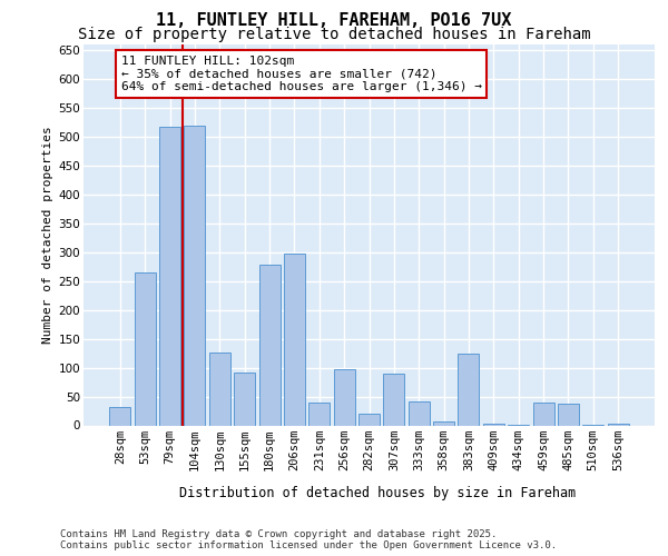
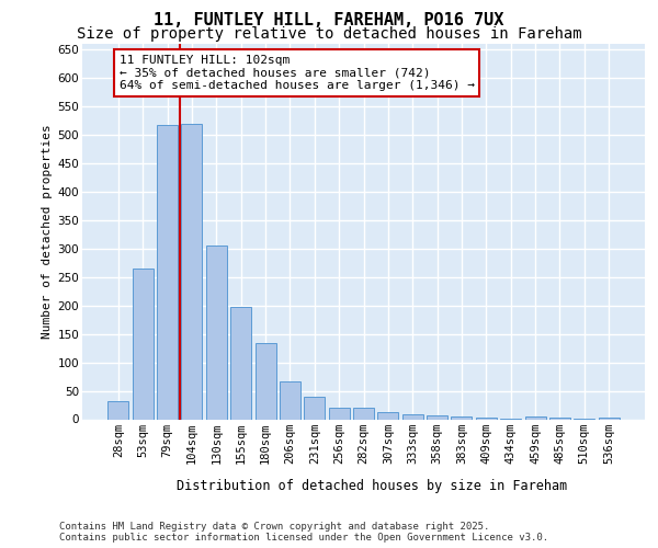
130sqm: 126 -> 305
155sqm: 92 -> 198
180sqm: 278 -> 133
206sqm: 298 -> 67
256sqm: 98 -> 20
307sqm: 90 -> 13
333sqm: 42 -> 8
383sqm: 124 -> 4
459sqm: 40 -> 4
485sqm: 38 -> 2
